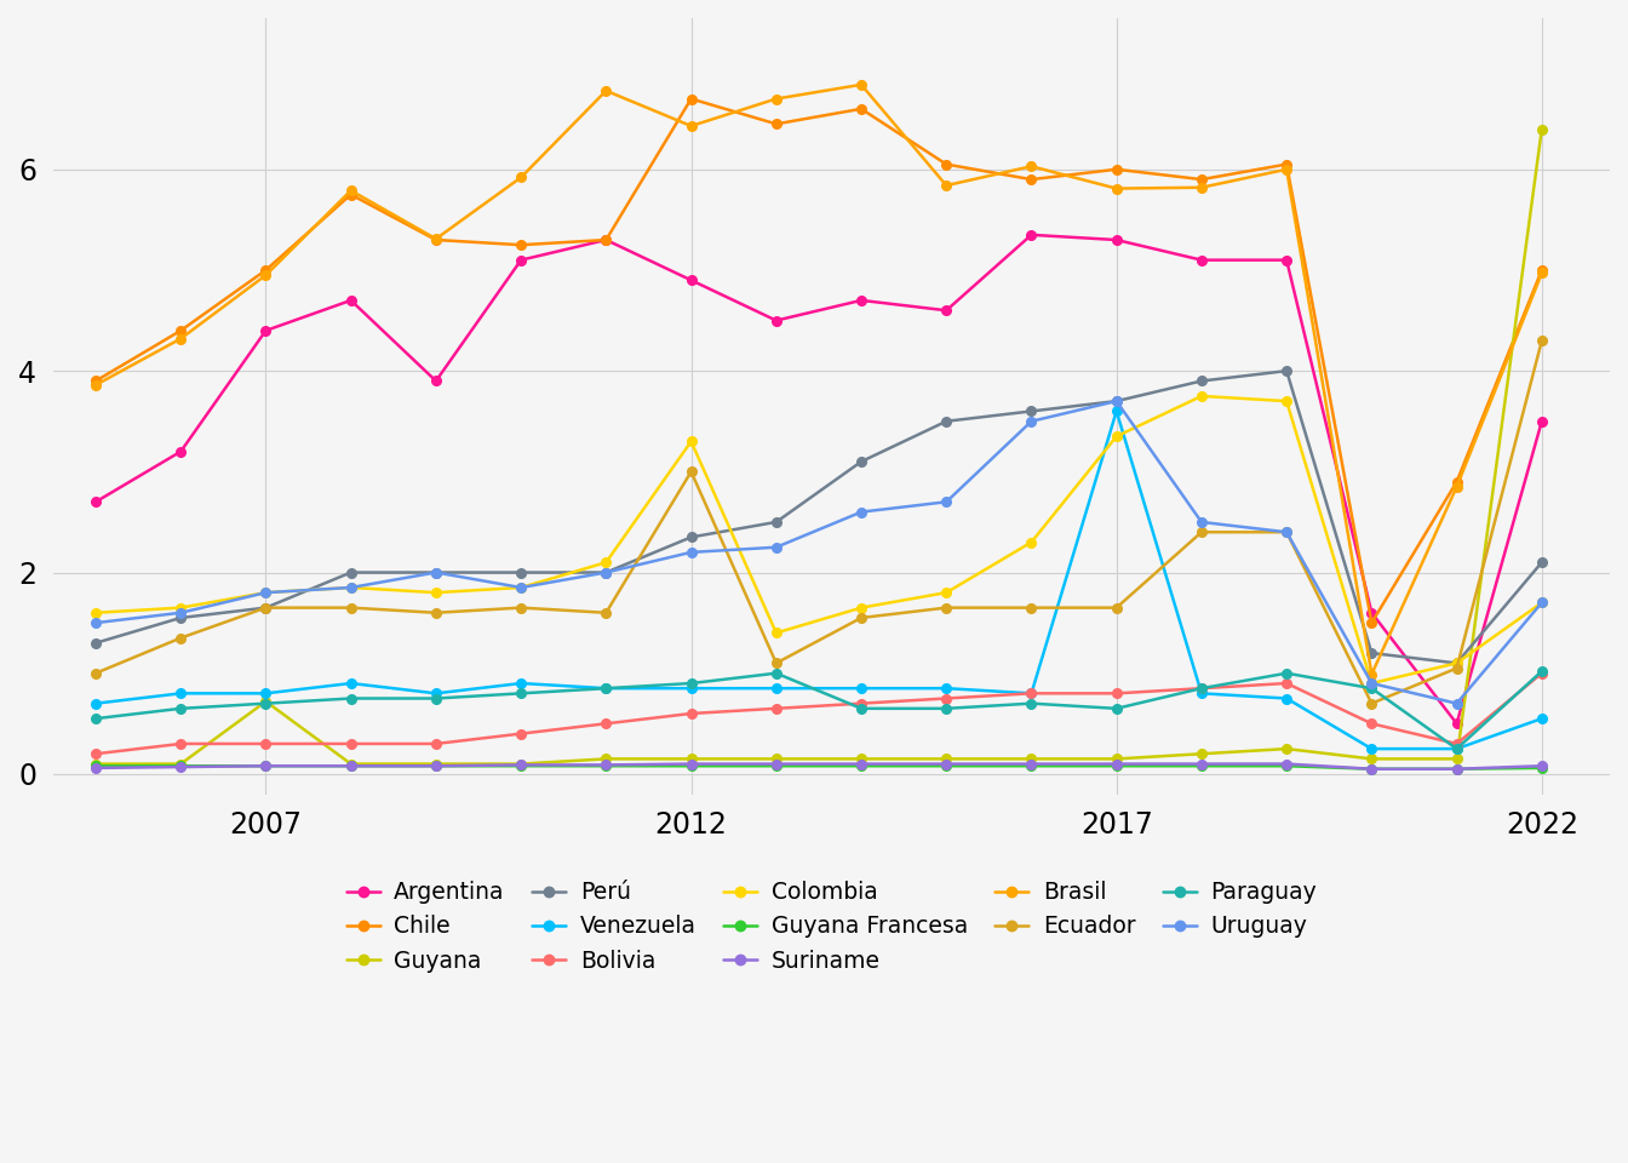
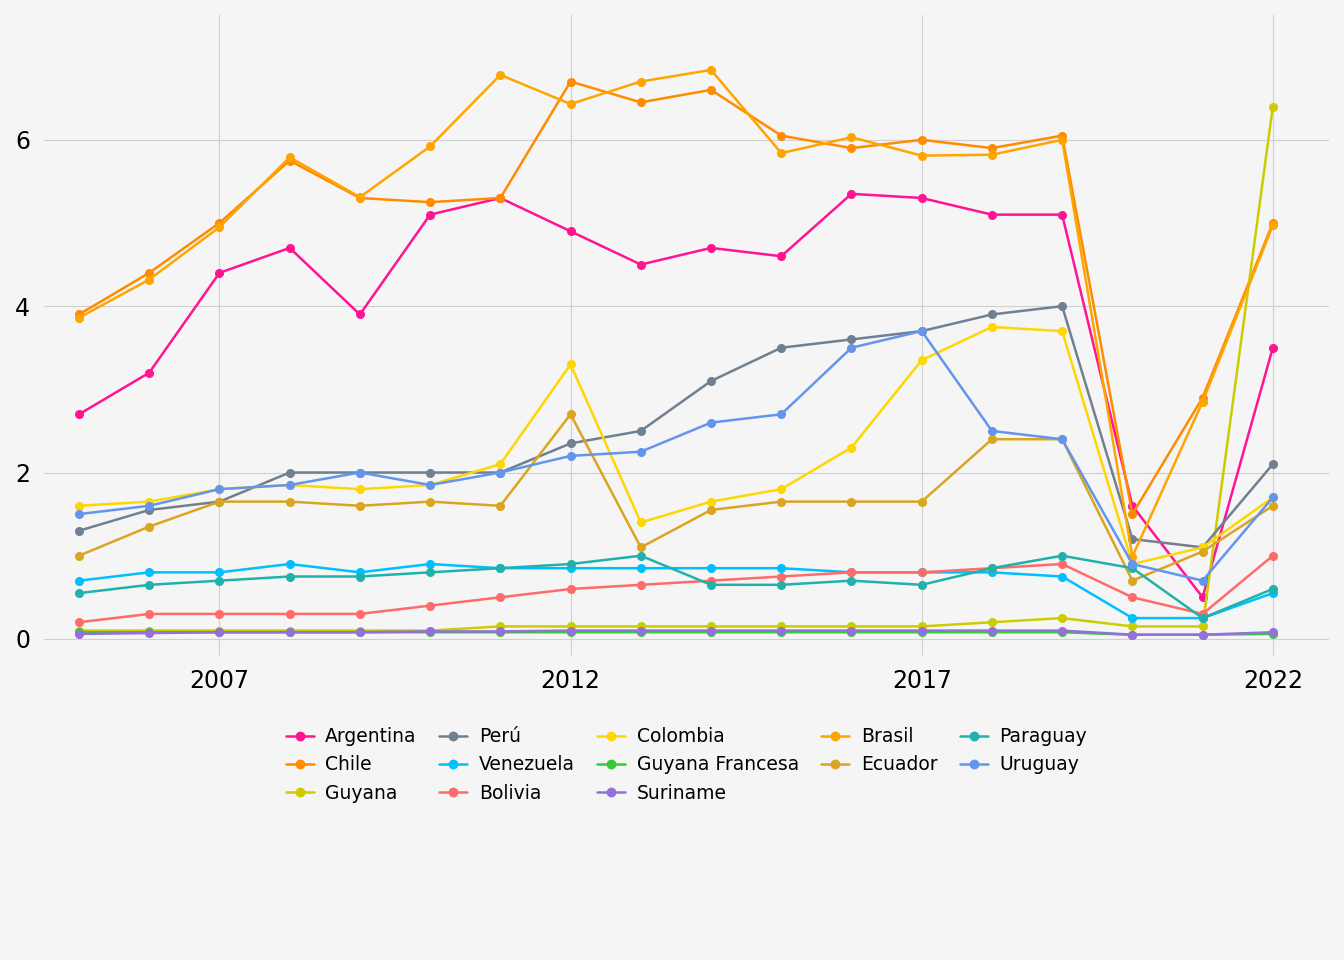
Guyana/2007: 0.72 -> 0.10
Ecuador/2012: 3.00 -> 2.70
Venezuela/2017: 3.60 -> 0.80
Ecuador/2022: 4.30 -> 1.60
Paraguay/2022: 1.02 -> 0.60
